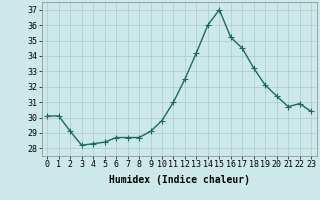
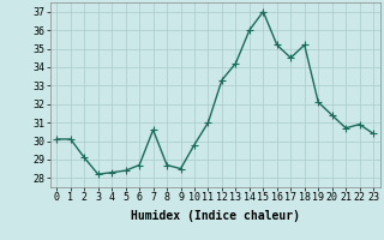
7: 28.7 -> 30.6
9: 29.1 -> 28.5
12: 32.5 -> 33.3
18: 33.2 -> 35.2
